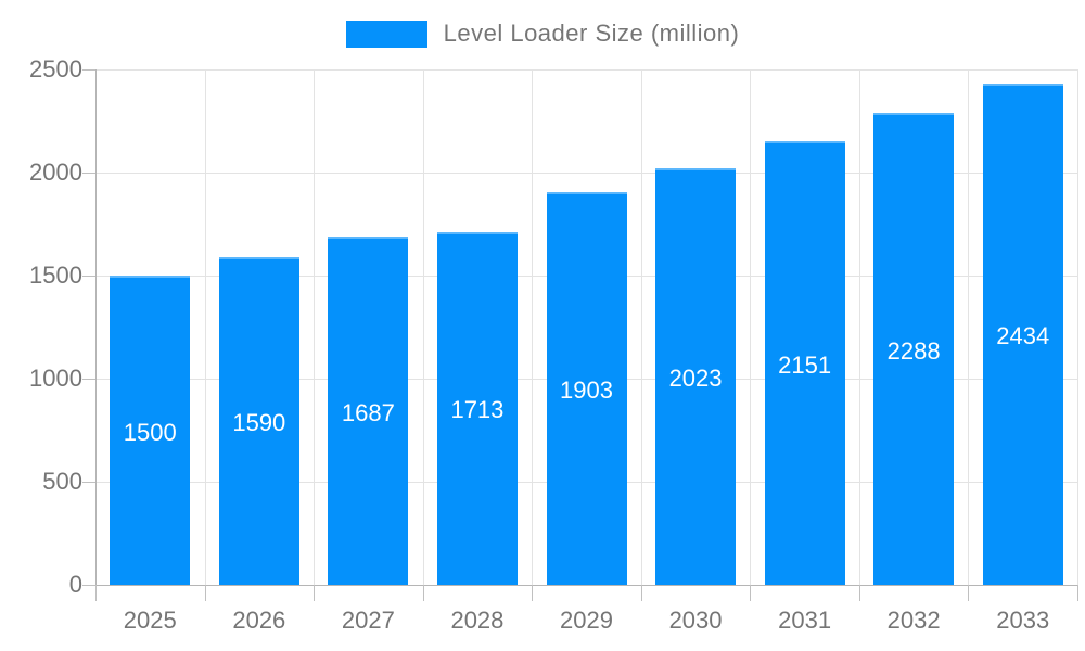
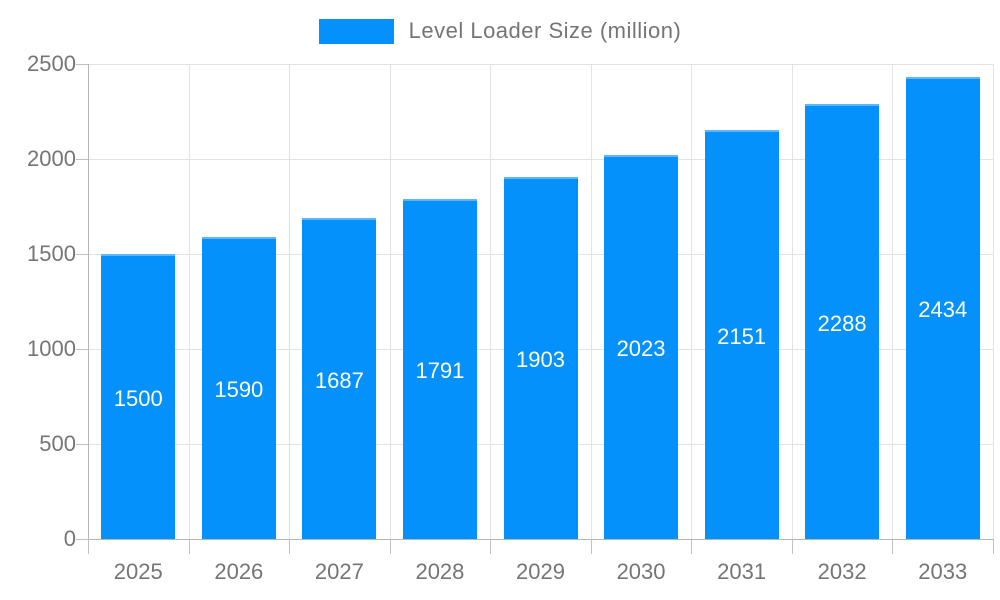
2028: 1713 -> 1791
